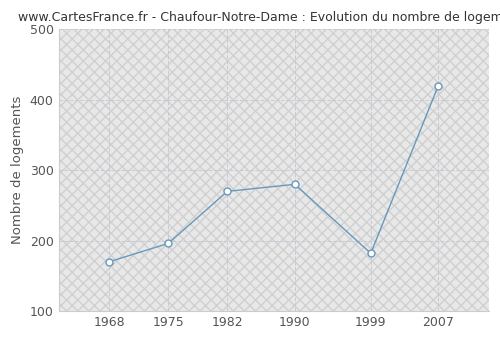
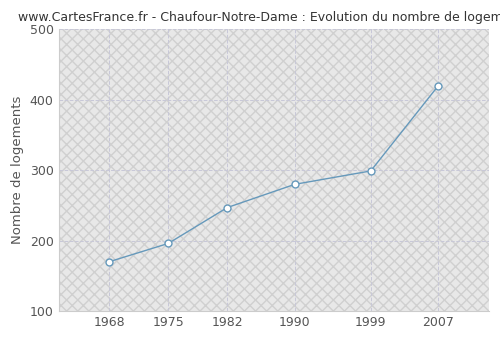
1982: 270 -> 247
1999: 182 -> 299
